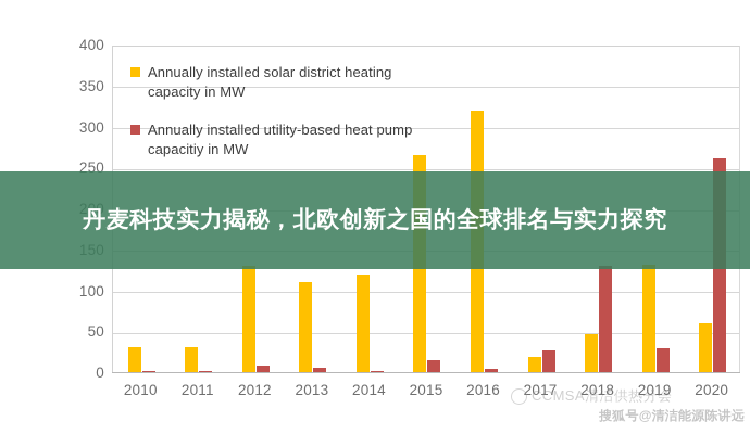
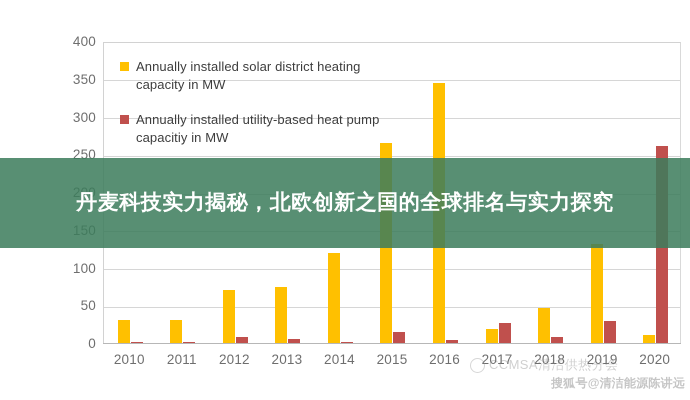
Annually installed solar district heating capacity in MW/2012: 130 -> 70
Annually installed solar district heating capacity in MW/2013: 110 -> 80
Annually installed solar district heating capacity in MW/2016: 320 -> 340
Annually installed utility-based heat pump capacitiy in MW/2018: 130 -> 10
Annually installed solar district heating capacity in MW/2020: 60 -> 10
